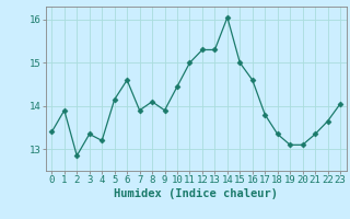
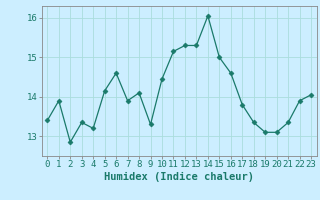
9: 13.90 -> 13.30
11: 15.00 -> 15.15
22: 13.65 -> 13.90
